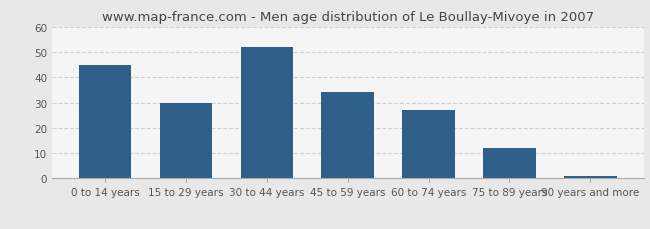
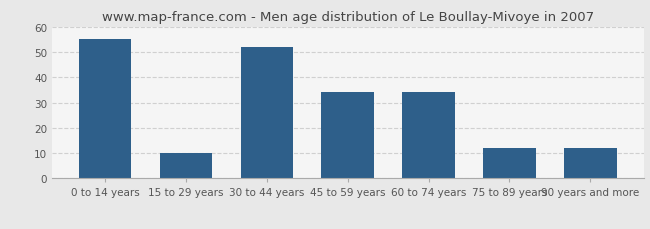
0 to 14 years: 45 -> 55
15 to 29 years: 30 -> 10
60 to 74 years: 27 -> 34
90 years and more: 1 -> 12
